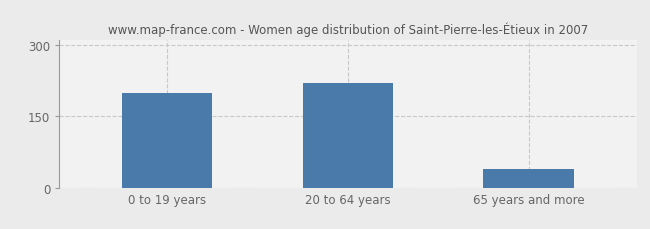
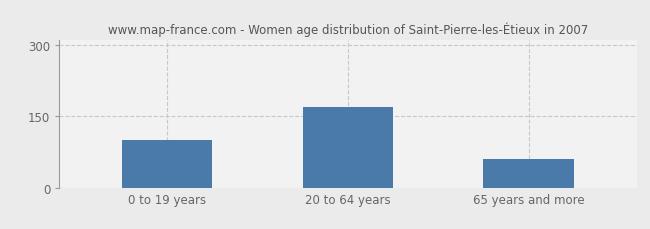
0 to 19 years: 200 -> 100
20 to 64 years: 220 -> 170
65 years and more: 40 -> 60
